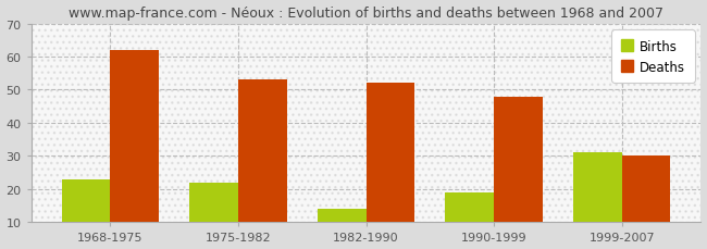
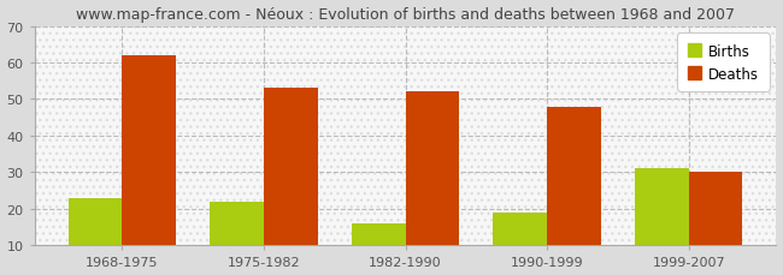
Births/1982-1990: 14 -> 16
